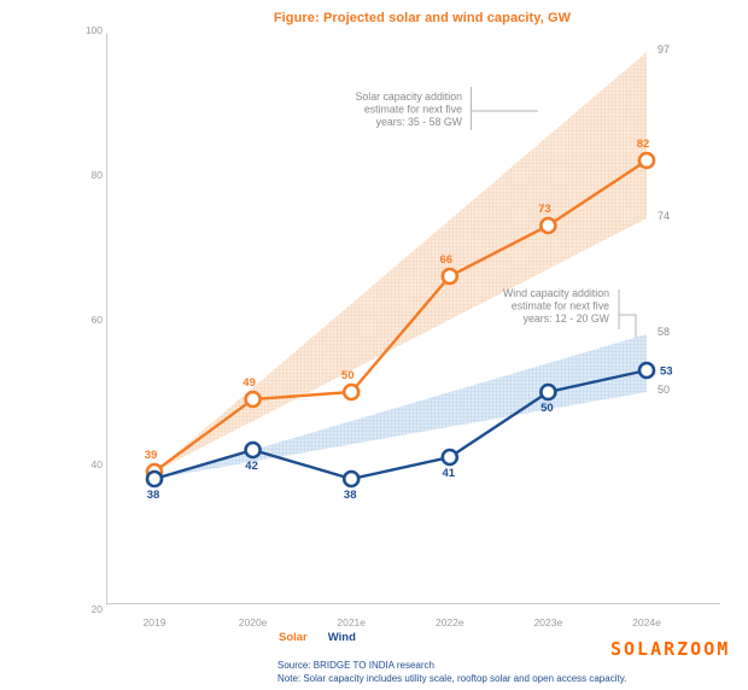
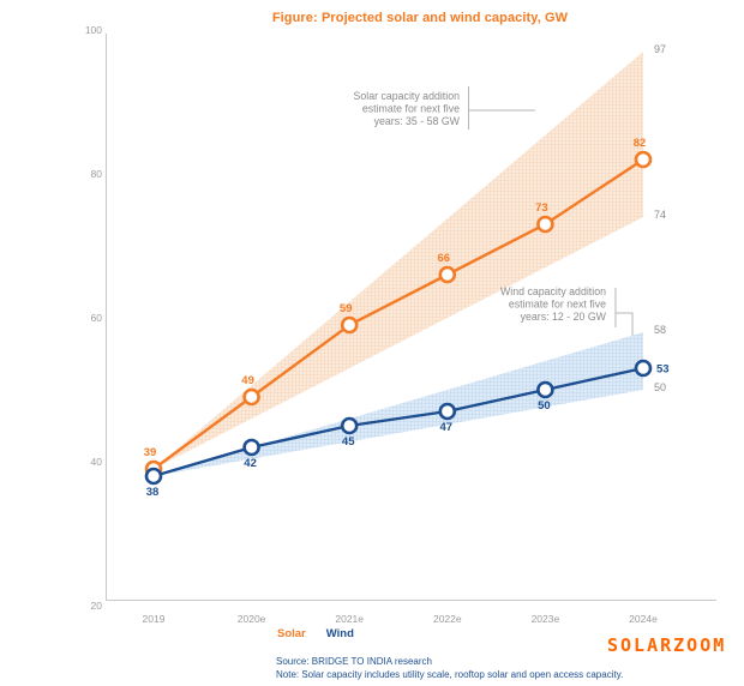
Solar/2021e: 50 -> 59
Wind/2021e: 38 -> 45
Wind/2022e: 41 -> 47
